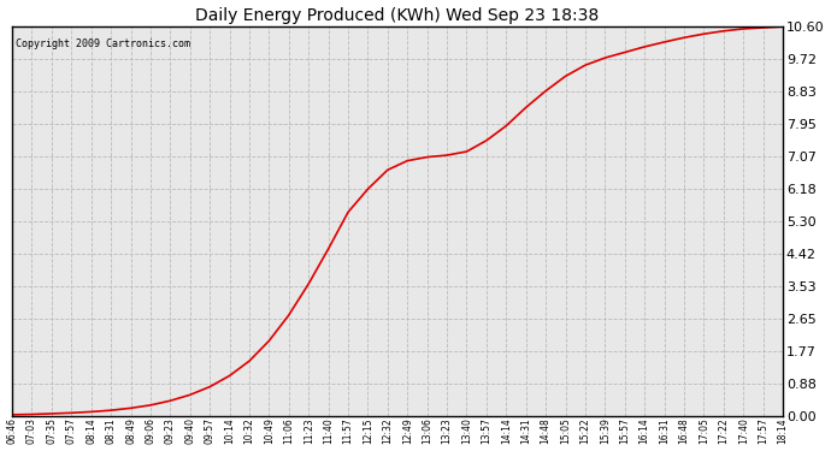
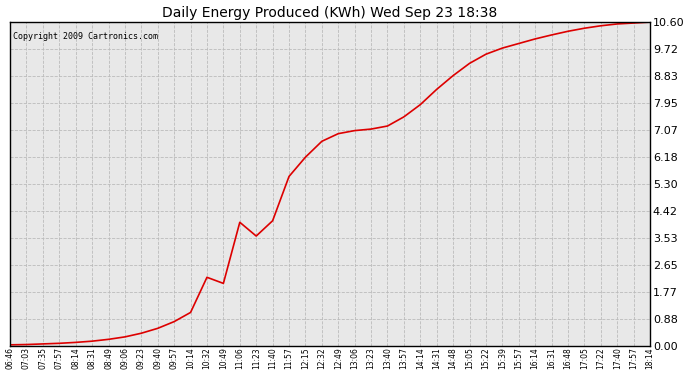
10:32: 1.50 -> 2.25
11:06: 2.75 -> 4.05
11:40: 4.55 -> 4.10
